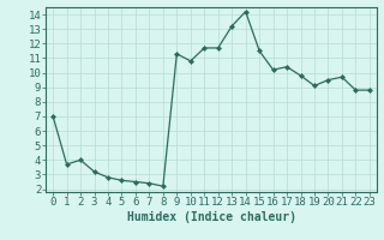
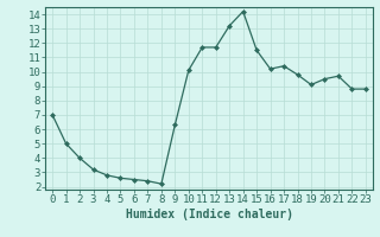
1: 3.7 -> 5.0
9: 11.3 -> 6.3
10: 10.8 -> 10.1
